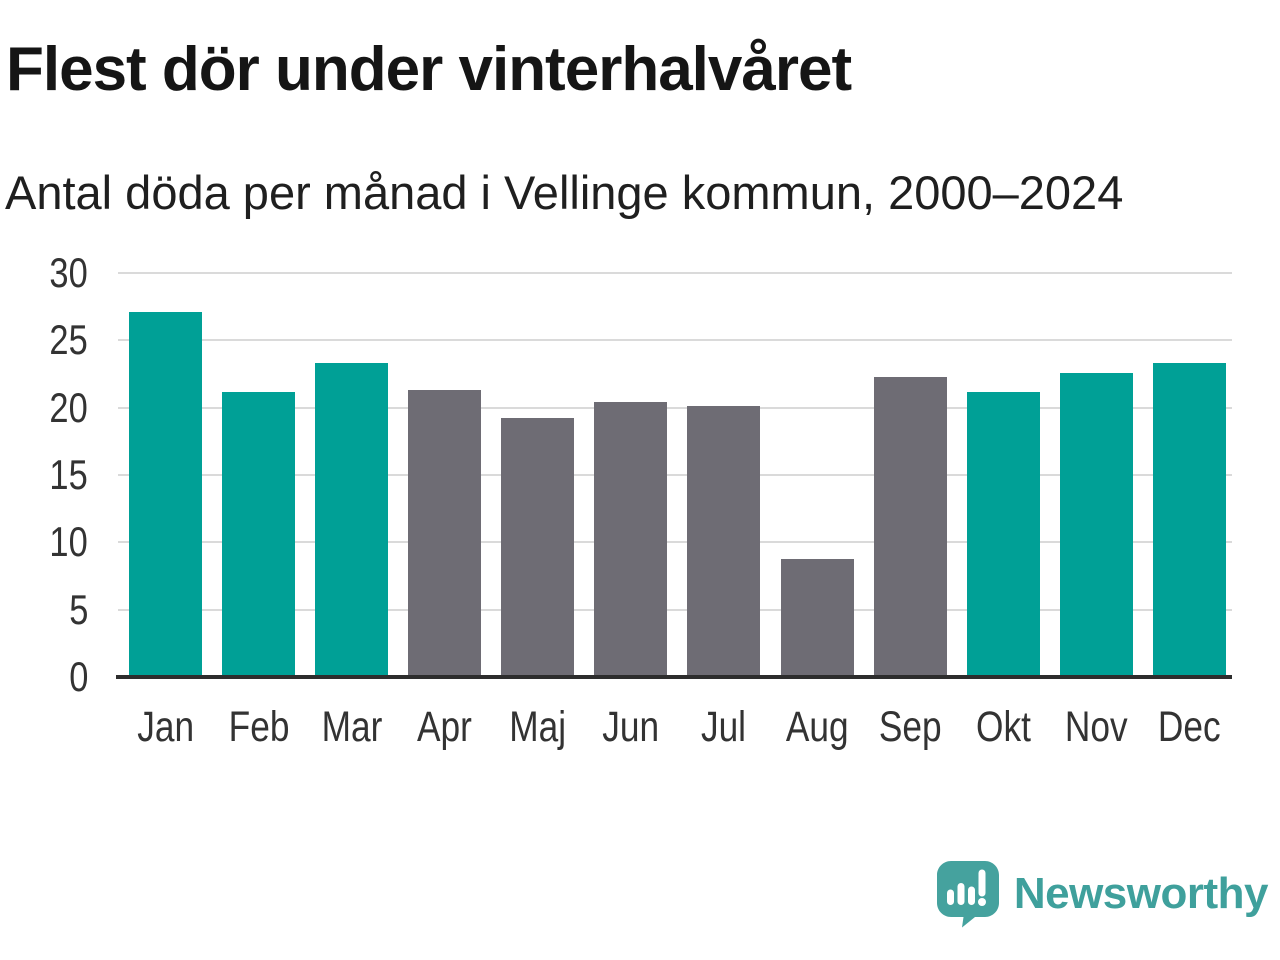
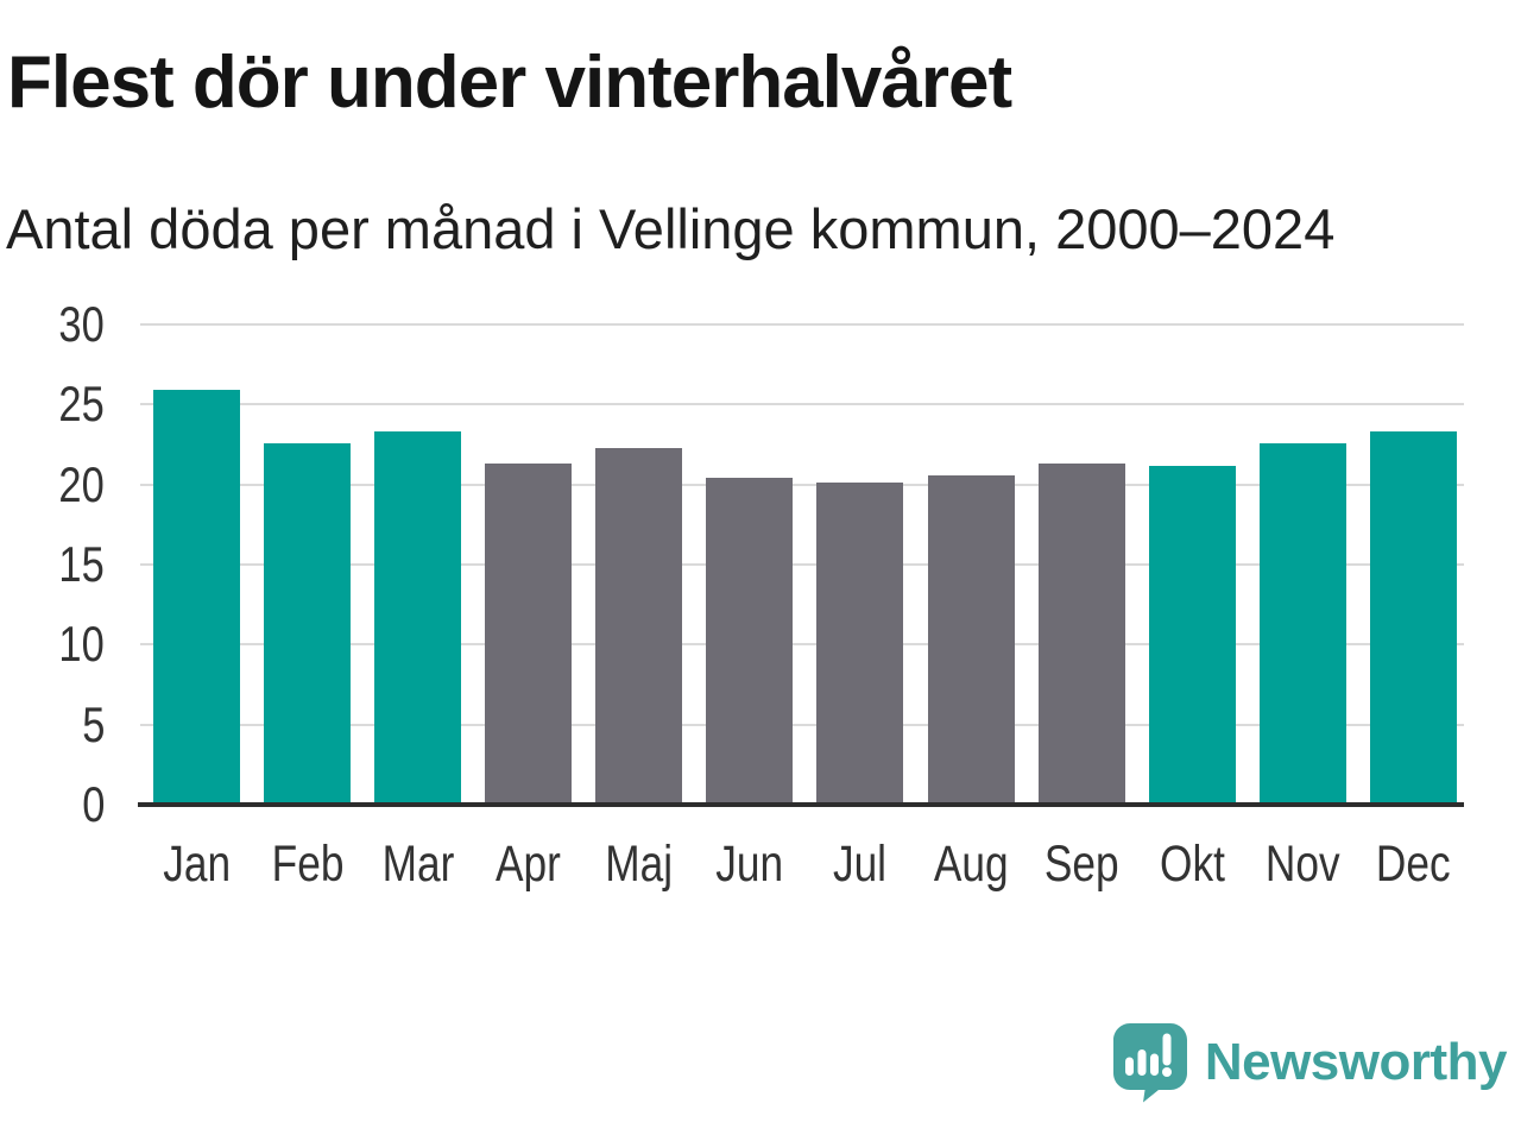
Jan: 27.1 -> 25.9
Feb: 21.2 -> 22.6
Maj: 19.2 -> 22.3
Aug: 8.8 -> 20.6
Sep: 22.3 -> 21.3
